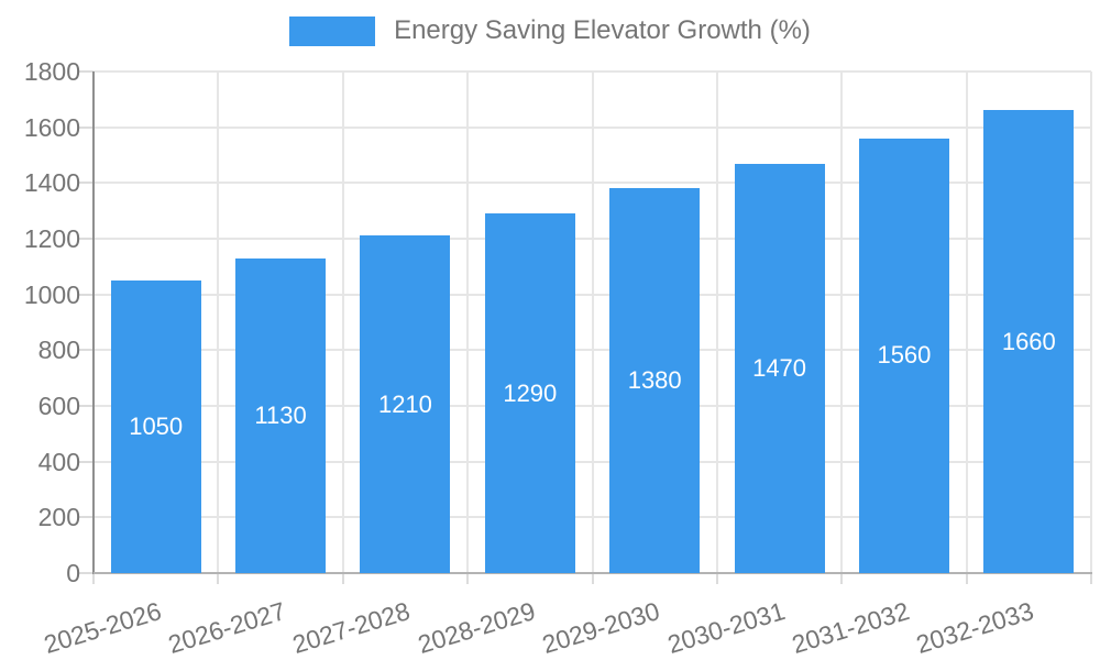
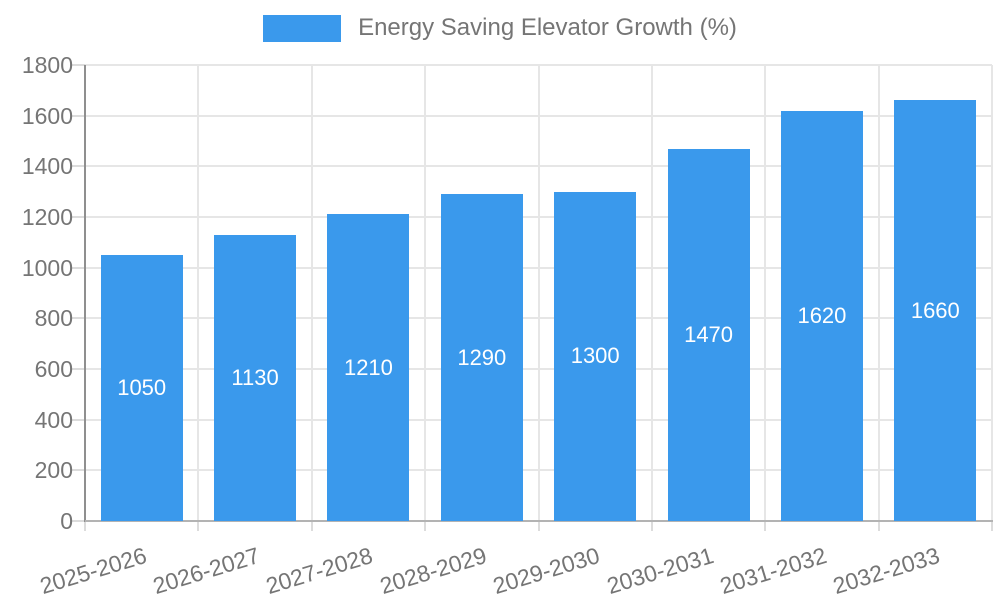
2029-2030: 1380 -> 1300
2031-2032: 1560 -> 1620
